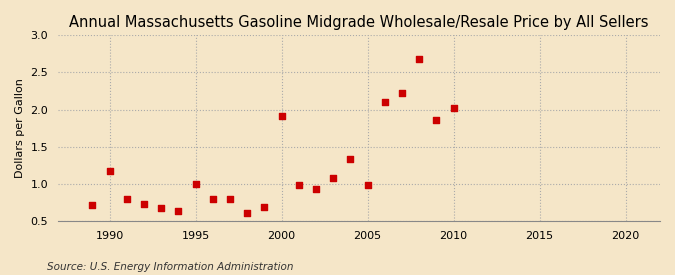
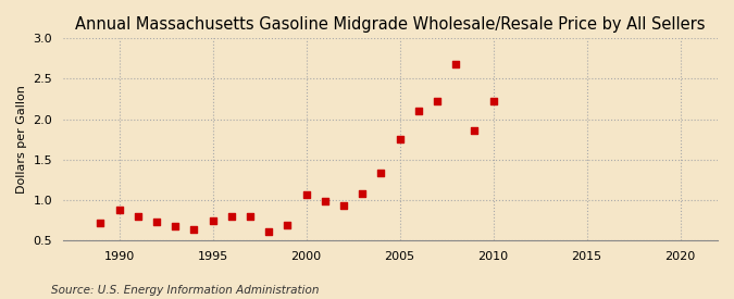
1990: 1.18 -> 0.88
1995: 1.00 -> 0.74
2000: 1.92 -> 1.06
2005: 0.98 -> 1.75
2010: 2.02 -> 2.22
